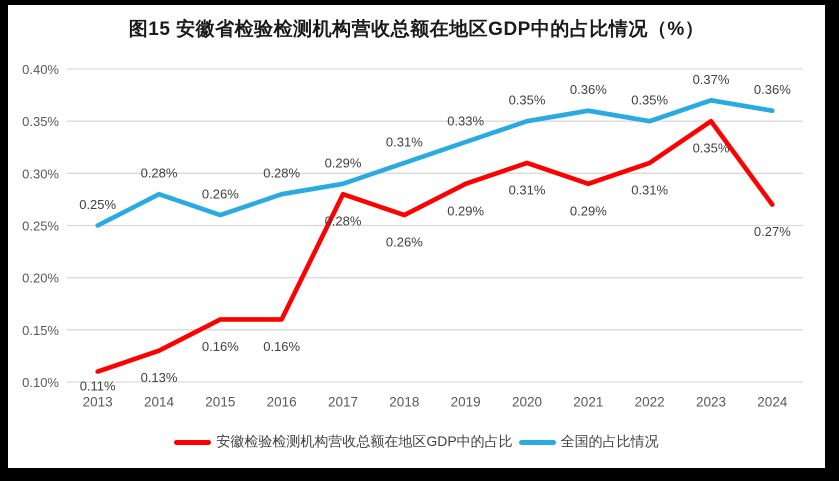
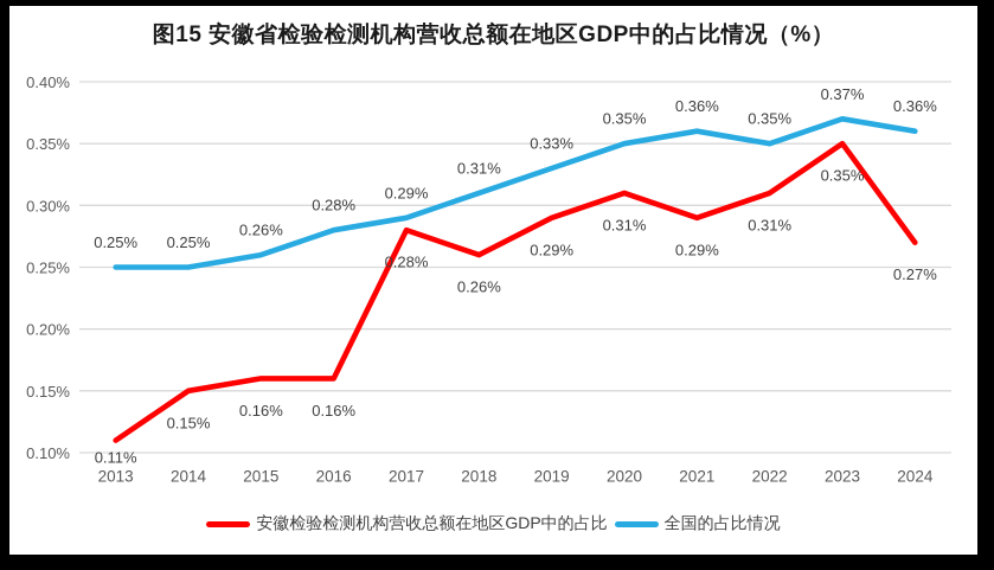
安徽检验检测机构营收总额在地区GDP中的占比/2014: 0.13% -> 0.15%
全国的占比情况/2014: 0.28% -> 0.25%
